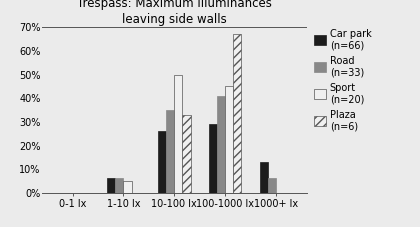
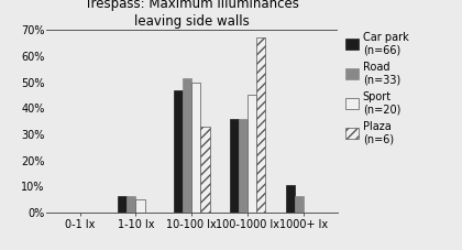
Car park (n=66)/10-100 lx: 26.0% -> 47.0%
Road (n=33)/10-100 lx: 35.0% -> 51.5%
Car park (n=66)/100-1000 lx: 29.0% -> 36.0%
Road (n=33)/100-1000 lx: 41.0% -> 36.0%
Car park (n=66)/1000+ lx: 13.0% -> 10.5%
